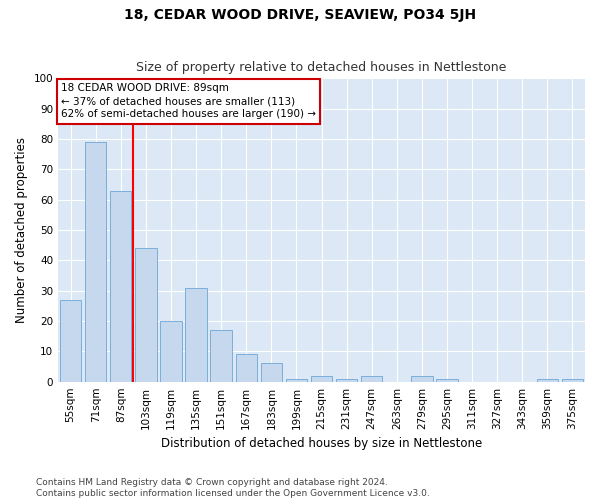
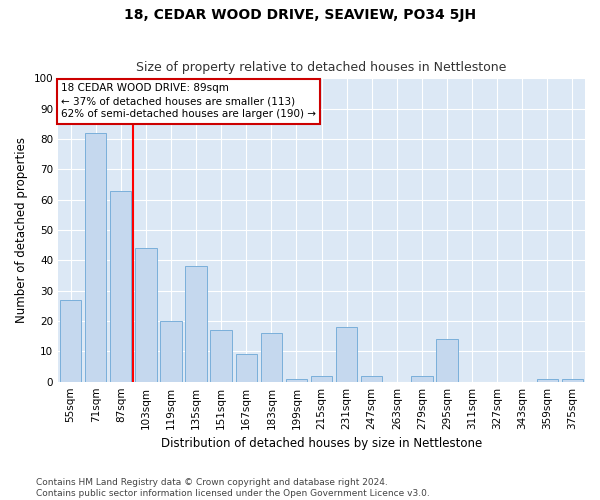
71sqm: 79 -> 82
135sqm: 31 -> 38
183sqm: 6 -> 16
231sqm: 1 -> 18
295sqm: 1 -> 14
